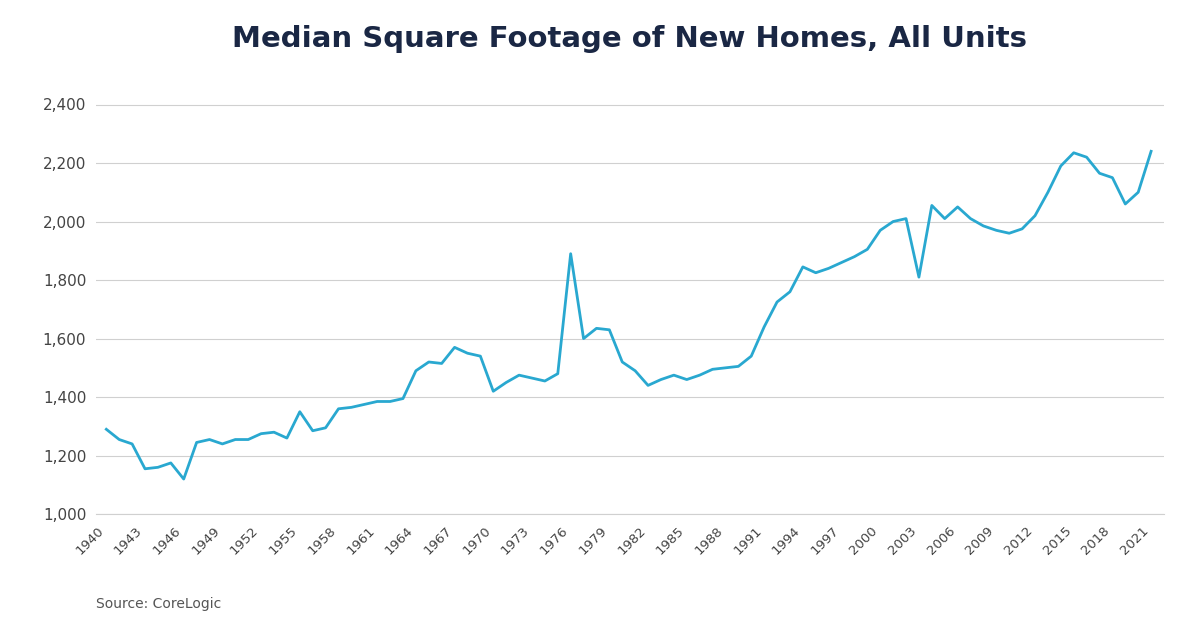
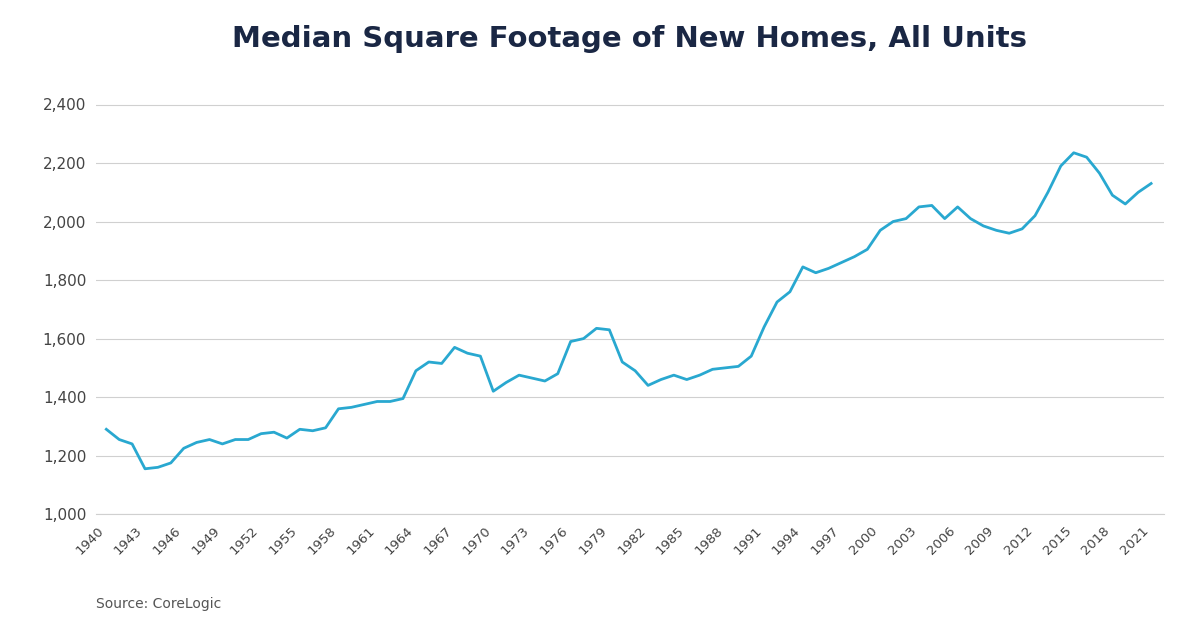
1946: 1,120 -> 1,225
1955: 1,350 -> 1,290
1976: 1,890 -> 1,590
2003: 1,810 -> 2,050
2018: 2,150 -> 2,090
2021: 2,240 -> 2,130
